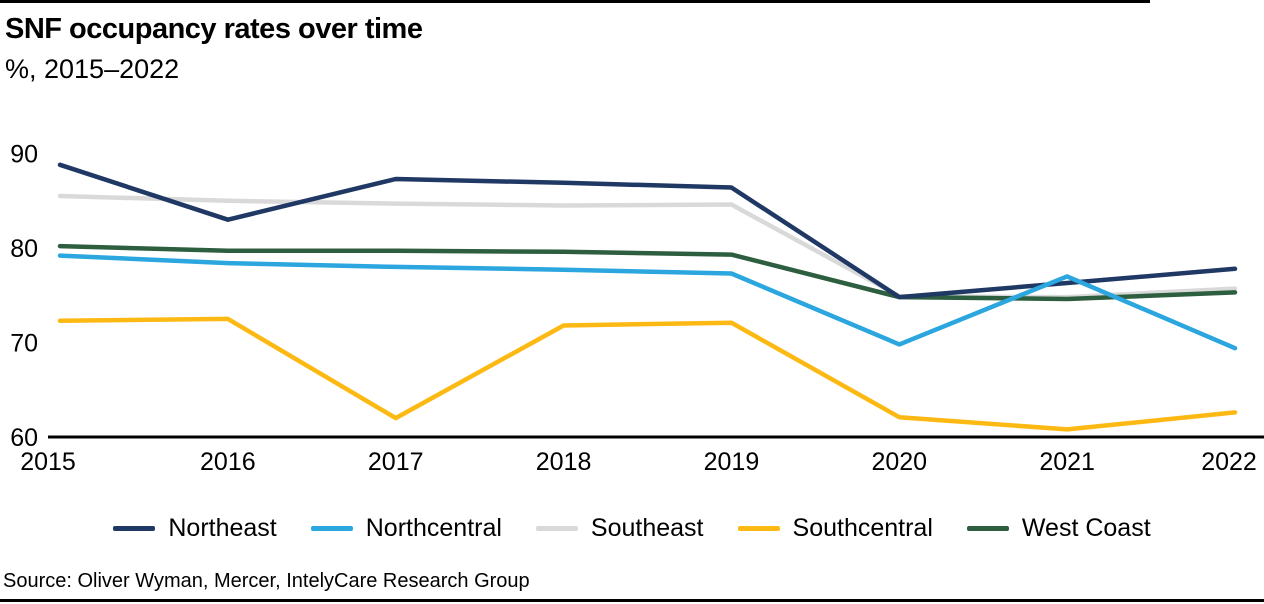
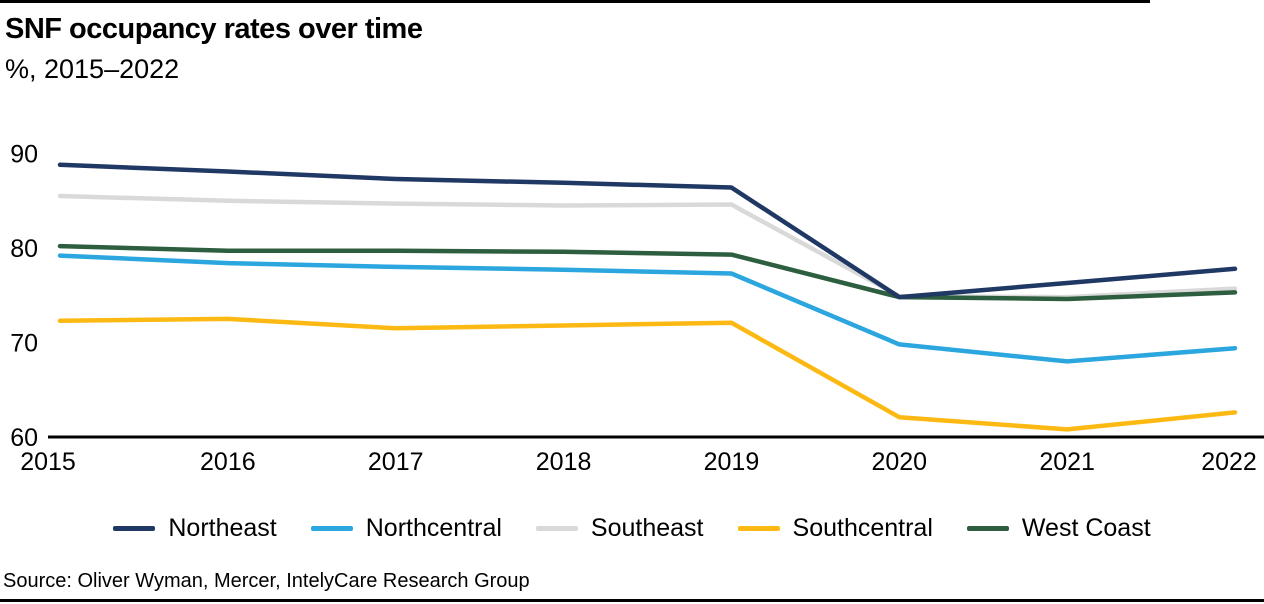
Northeast/2016: 83 -> 88
Southcentral/2017: 62 -> 72
Northcentral/2021: 77 -> 68
